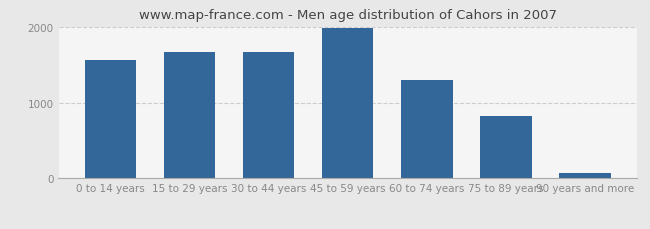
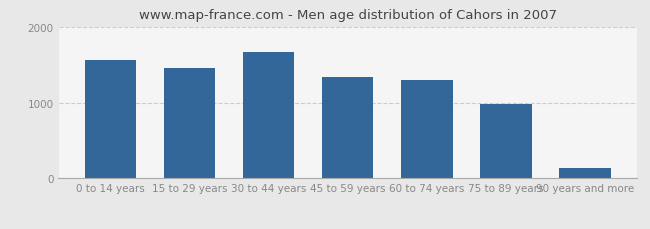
15 to 29 years: 1660 -> 1460
45 to 59 years: 1980 -> 1340
75 to 89 years: 820 -> 980
90 years and more: 60 -> 140
